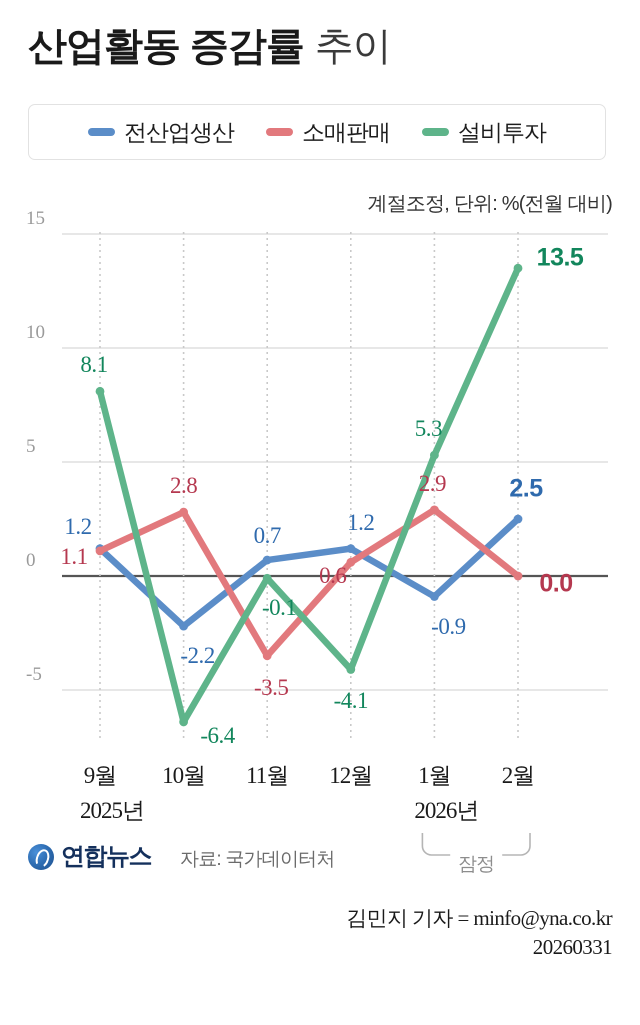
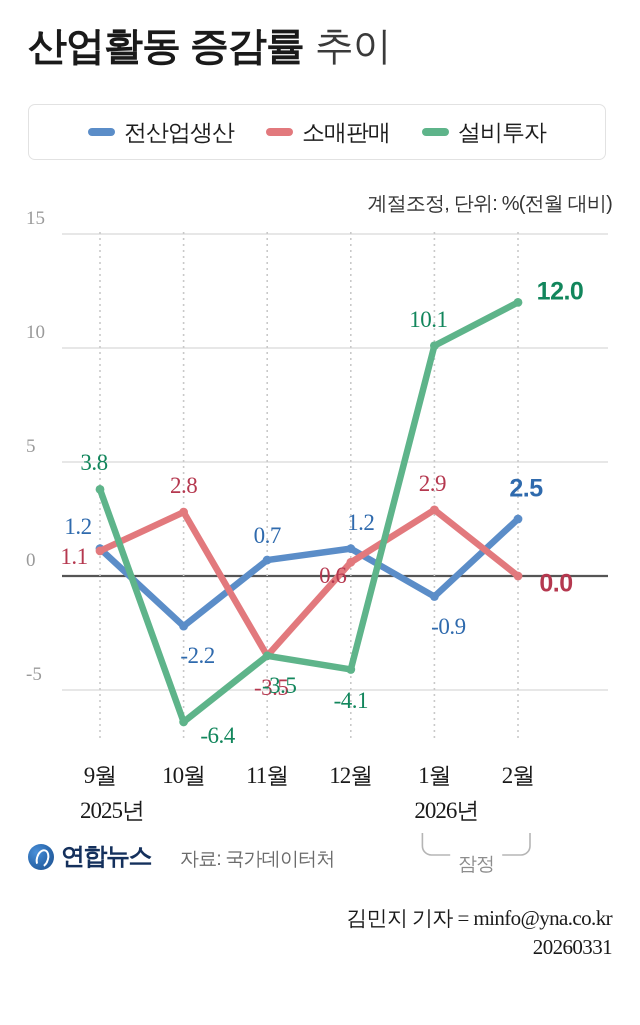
설비투자/9월: 8.1 -> 3.8
설비투자/11월: -0.1 -> -3.5
설비투자/1월: 5.3 -> 10.1
설비투자/2월: 13.5 -> 12.0
